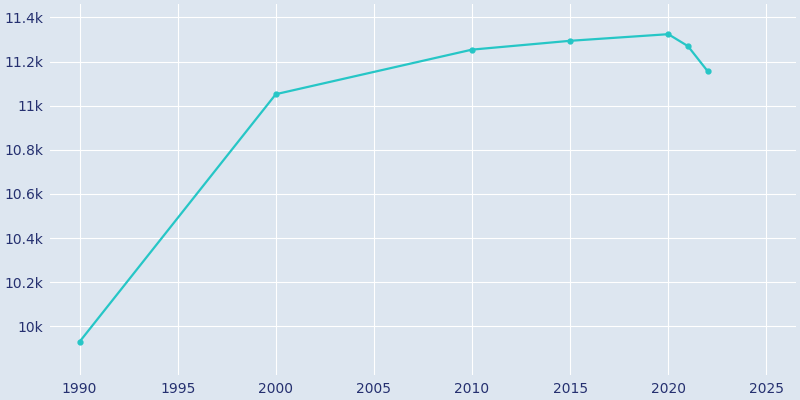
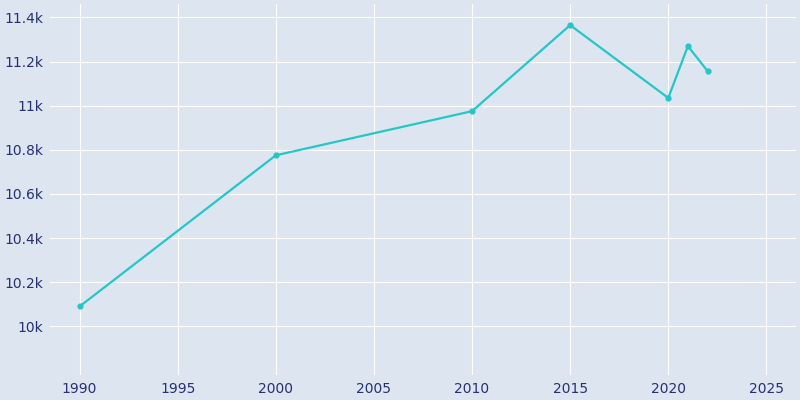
1990: 9.930k -> 10.090k
2000: 11.052k -> 10.775k
2010: 11.254k -> 10.975k
2015: 11.294k -> 11.365k
2020: 11.324k -> 11.035k
